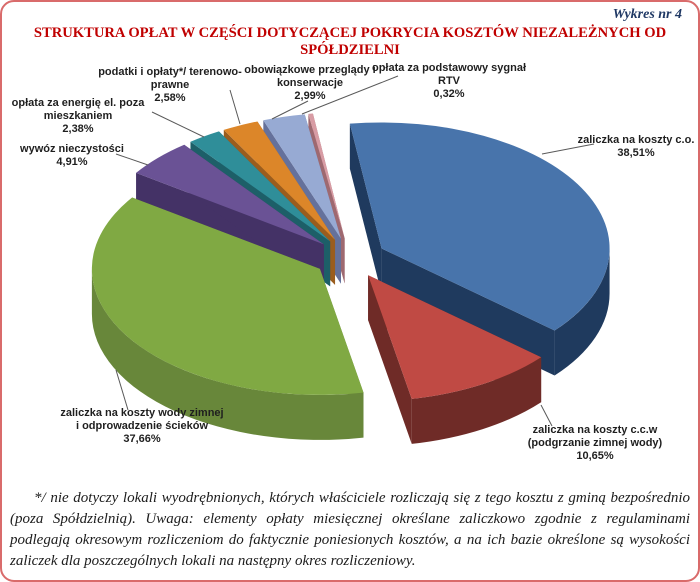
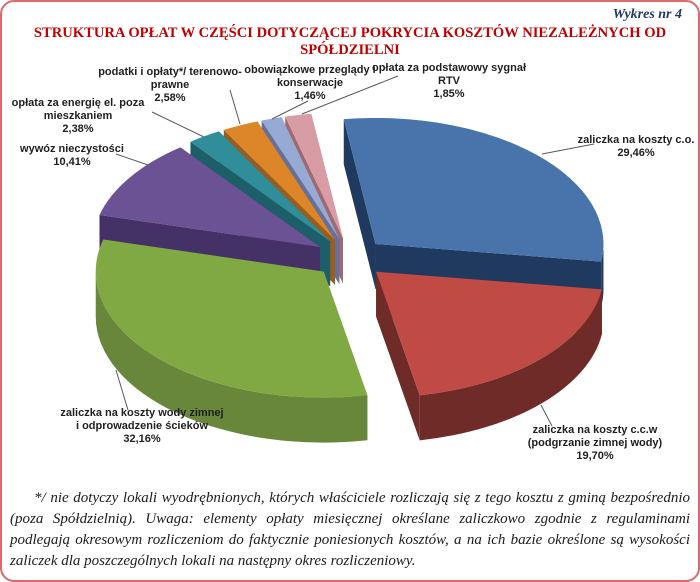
zaliczka na koszty c.o.: 38,51% -> 29,46%
zaliczka na koszty c.c.w (podgrzanie zimnej wody): 10,65% -> 19,70%
zaliczka na koszty wody zimnej i odprowadzenie ścieków: 37,66% -> 32,16%
wywóz nieczystości: 4,91% -> 10,41%
obowiązkowe przeglądy i konserwacje: 2,99% -> 1,46%
opłata za podstawowy sygnał RTV: 0,32% -> 1,85%
